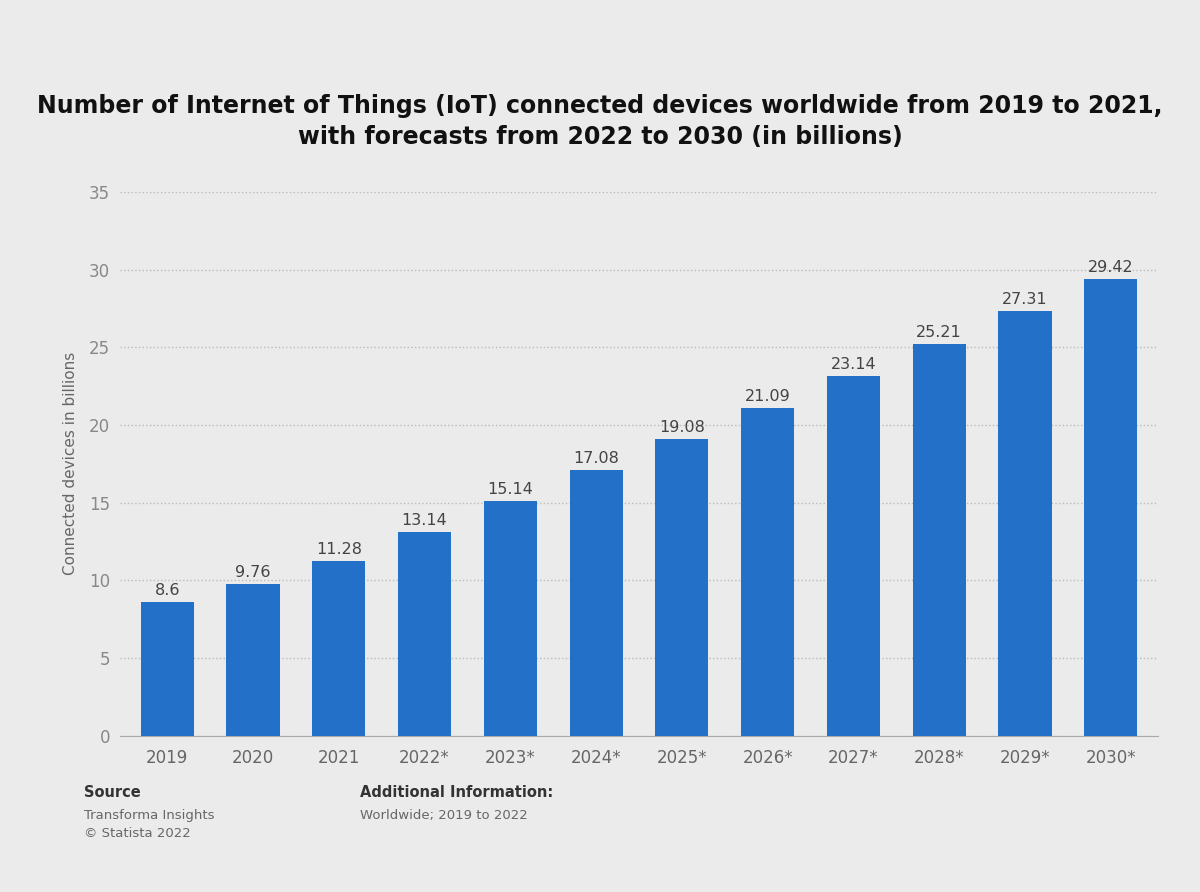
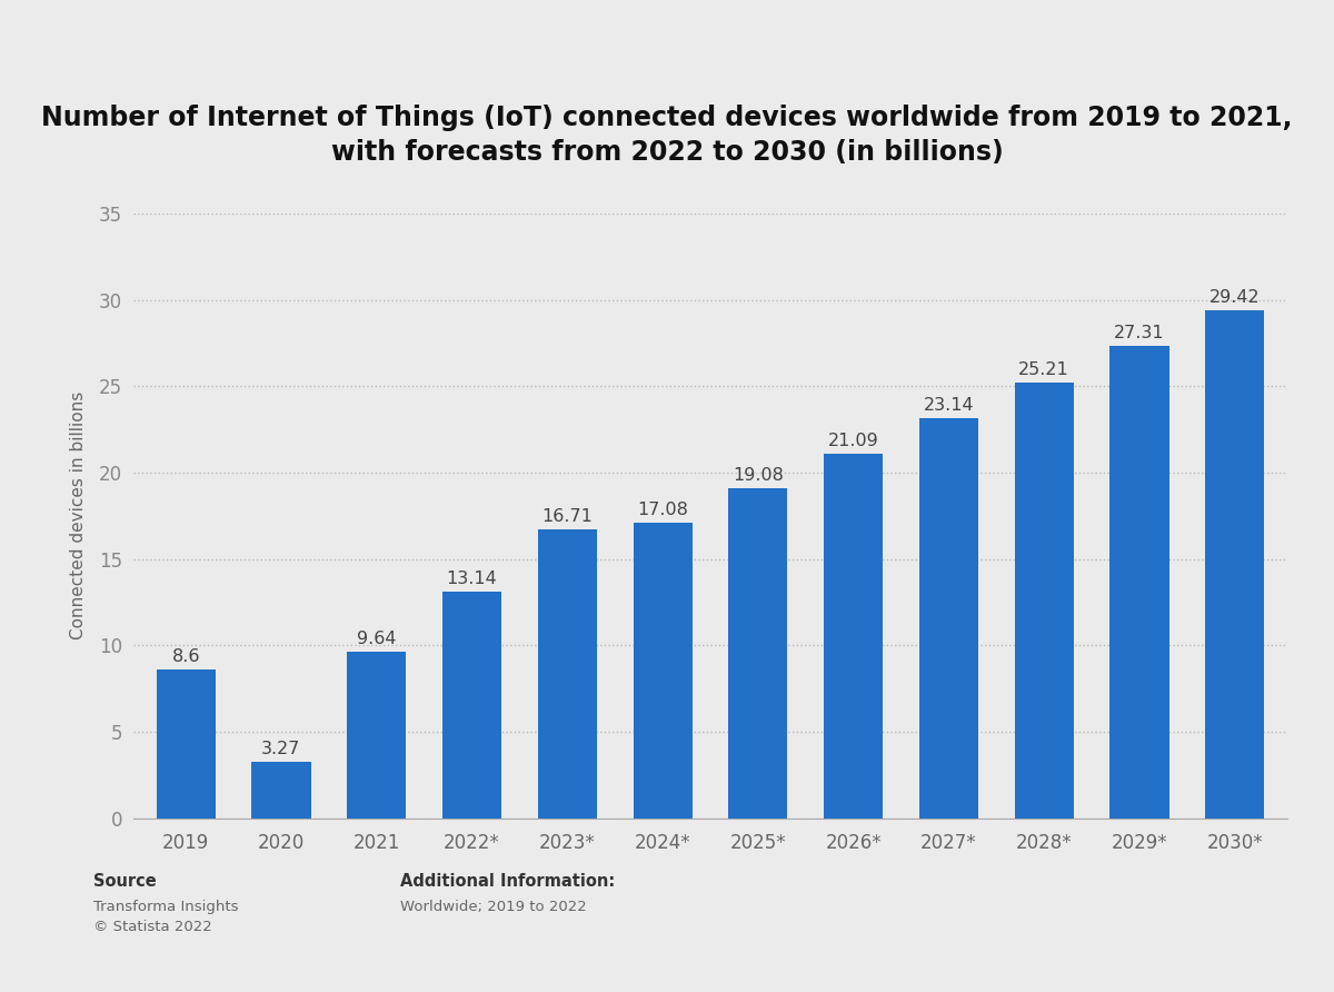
2020: 9.76 -> 3.27
2021: 11.28 -> 9.64
2023*: 15.14 -> 16.71
